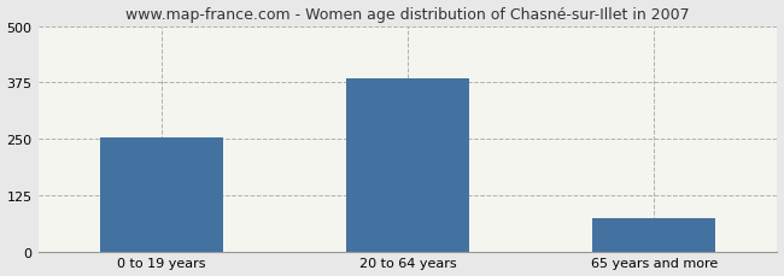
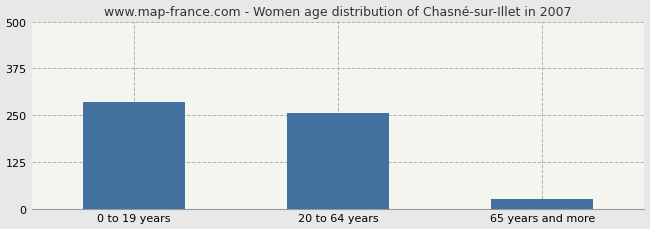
0 to 19 years: 252 -> 285
20 to 64 years: 384 -> 255
65 years and more: 74 -> 25
